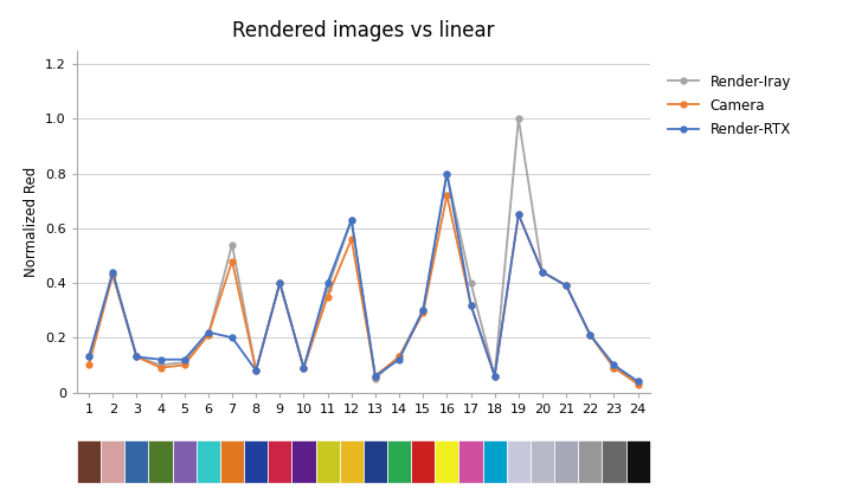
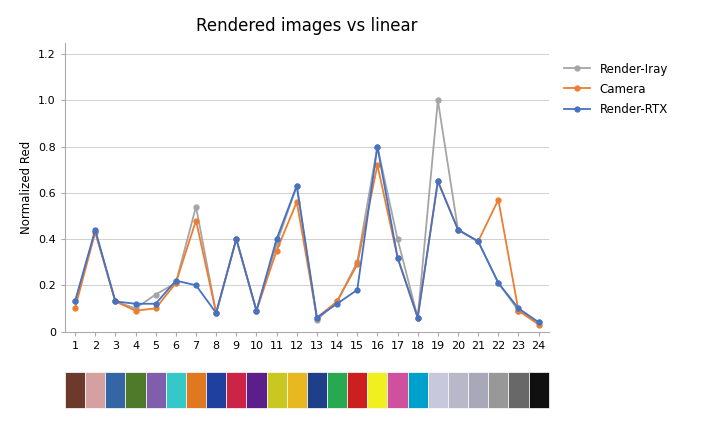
Render-Iray/5: 0.11 -> 0.16
Render-RTX/15: 0.30 -> 0.18
Camera/22: 0.21 -> 0.57
